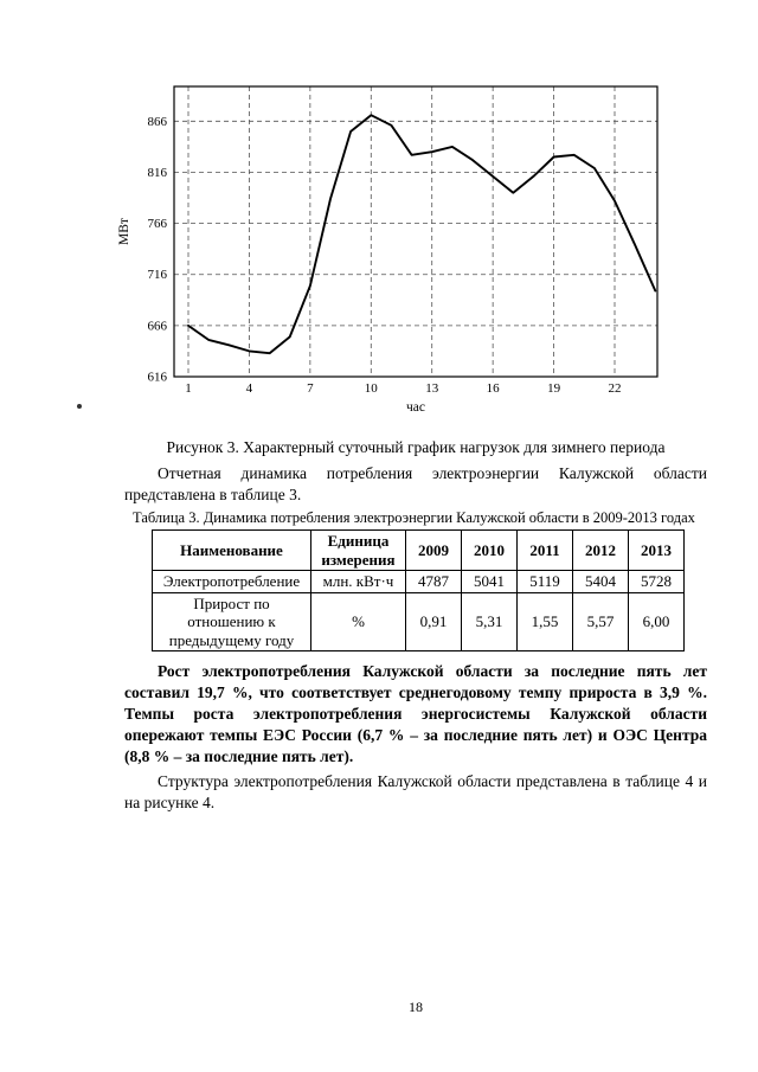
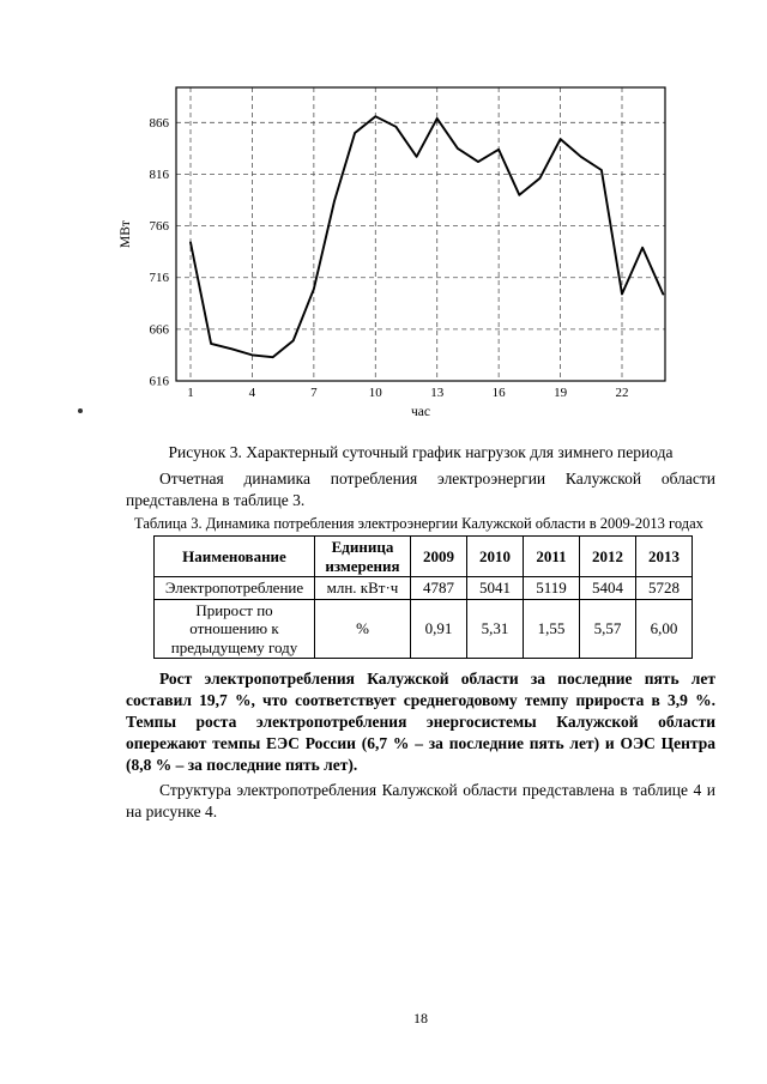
1: 670 -> 750
13: 840 -> 870
16: 810 -> 840
19: 830 -> 850
22: 790 -> 700
